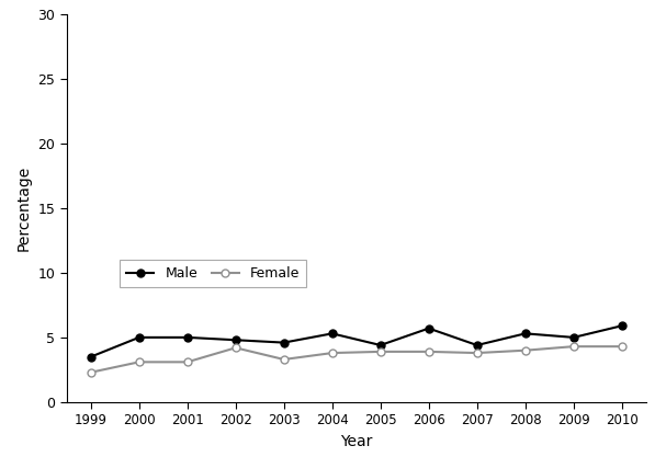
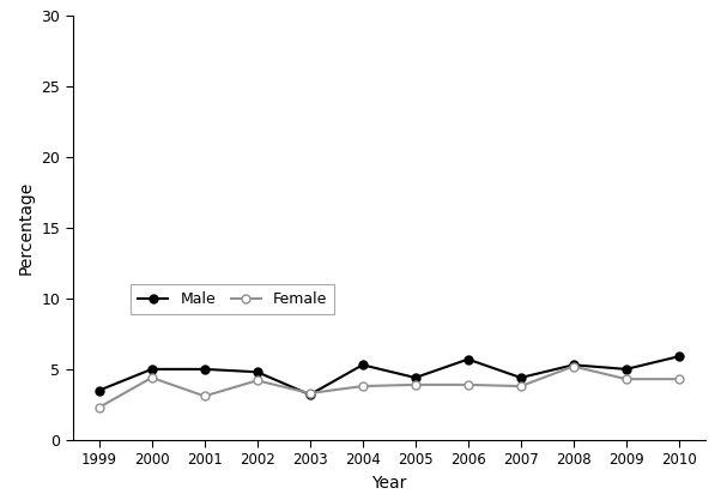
Female/2000: 3.1 -> 4.4
Male/2003: 4.6 -> 3.2
Female/2008: 4.0 -> 5.2
